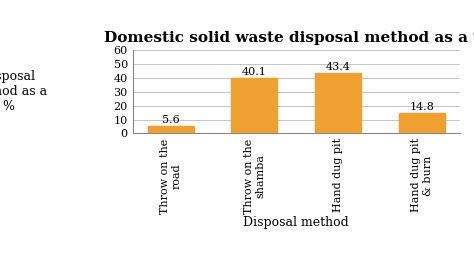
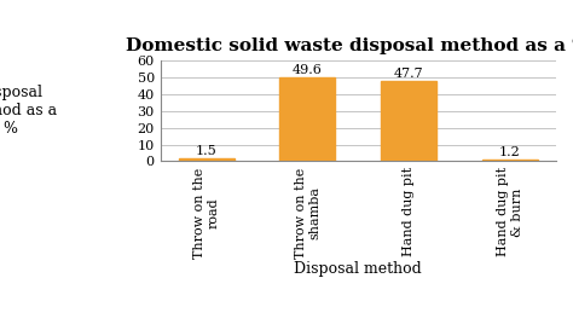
Throw on the road: 5.6 -> 1.5
Throw on the shamba: 40.1 -> 49.6
Hand dug pit: 43.4 -> 47.7
Hand dug pit & burn: 14.8 -> 1.2
